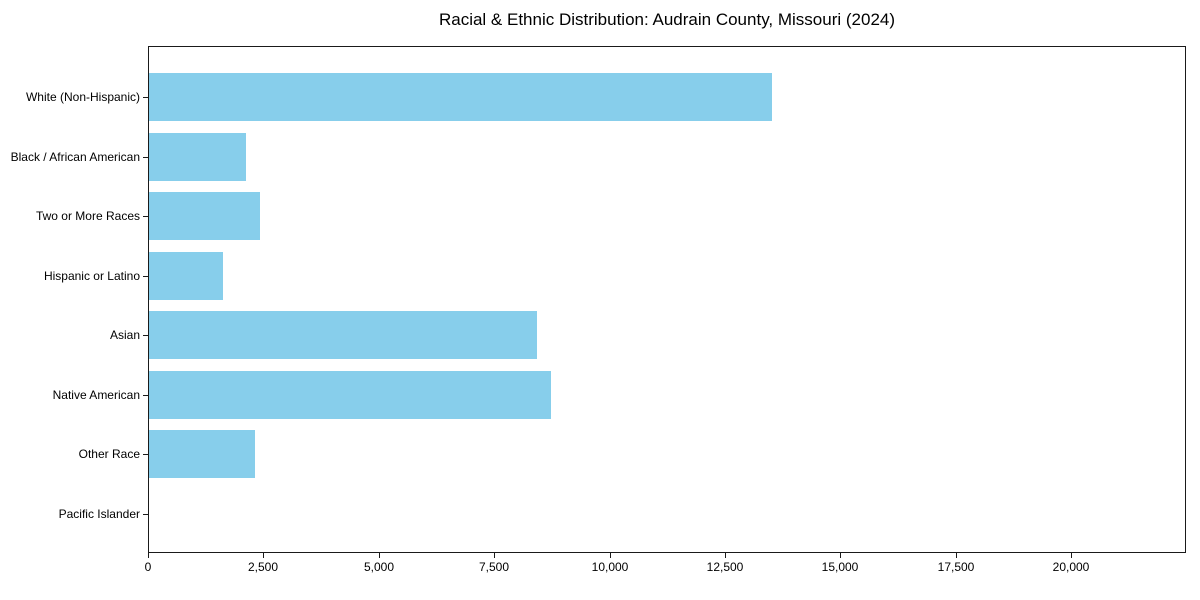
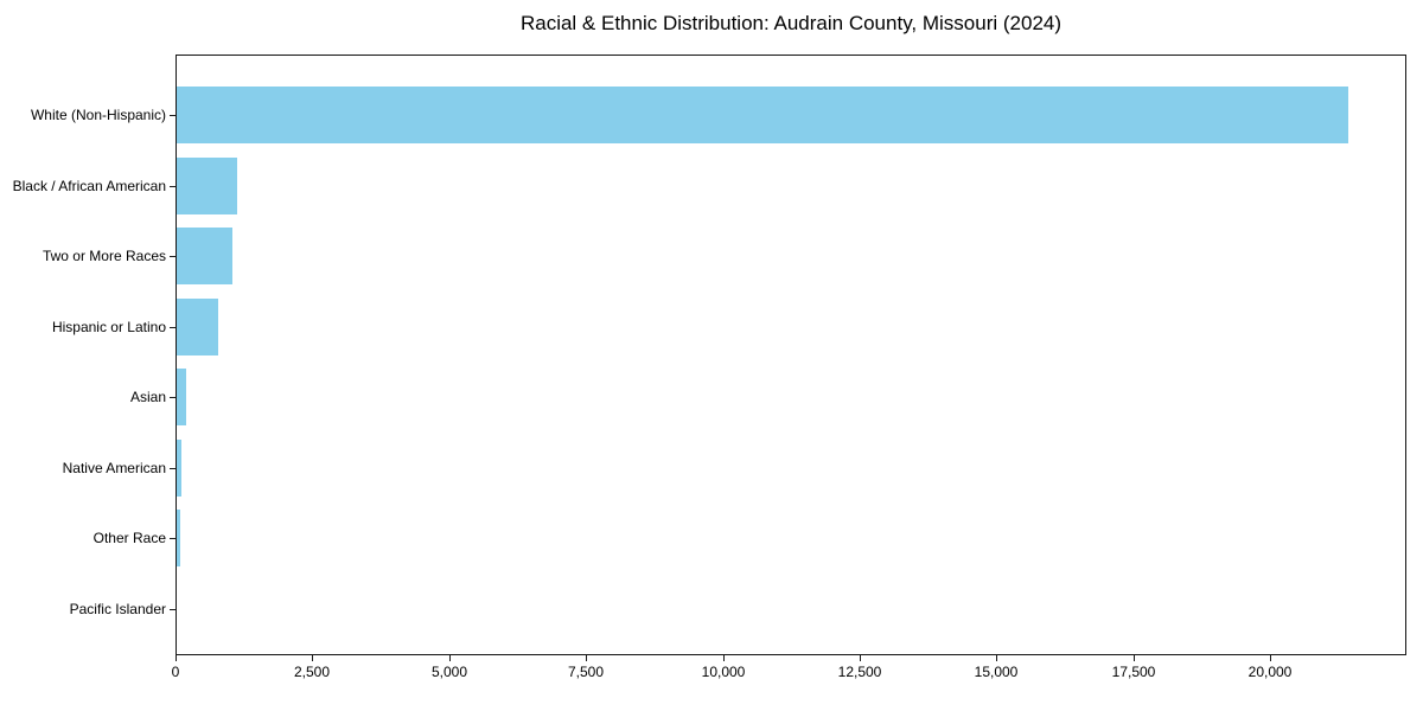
White (Non-Hispanic): 13500 -> 21400
Black / African American: 2100 -> 1100
Two or More Races: 2400 -> 1000
Hispanic or Latino: 1600 -> 800
Asian: 8400 -> 200
Native American: 8700 -> 100
Other Race: 2300 -> 100
